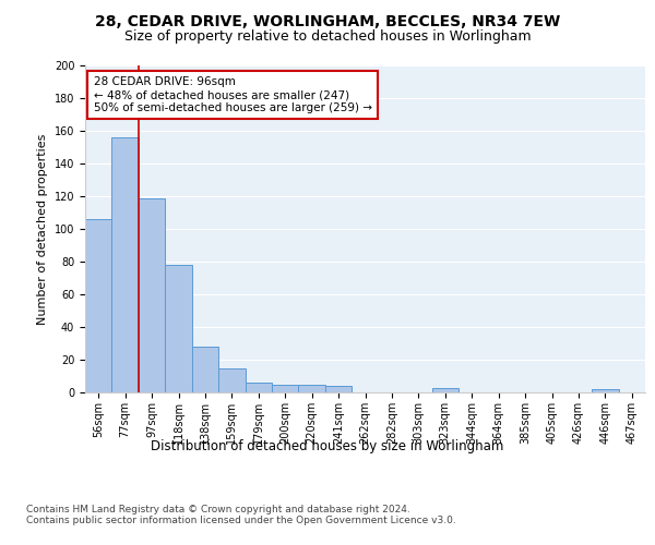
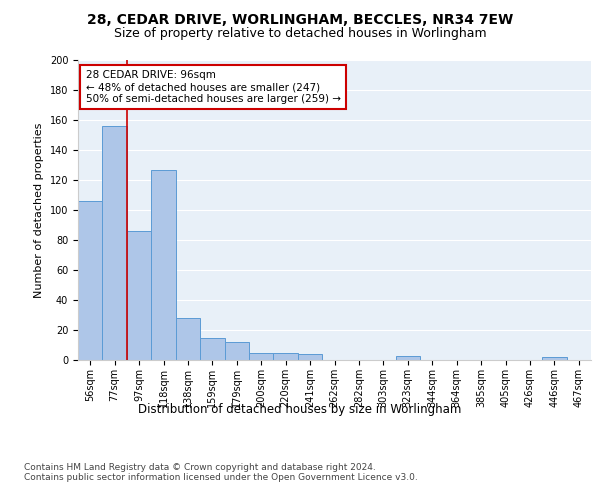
97sqm: 119 -> 86
118sqm: 78 -> 127
179sqm: 6 -> 12
